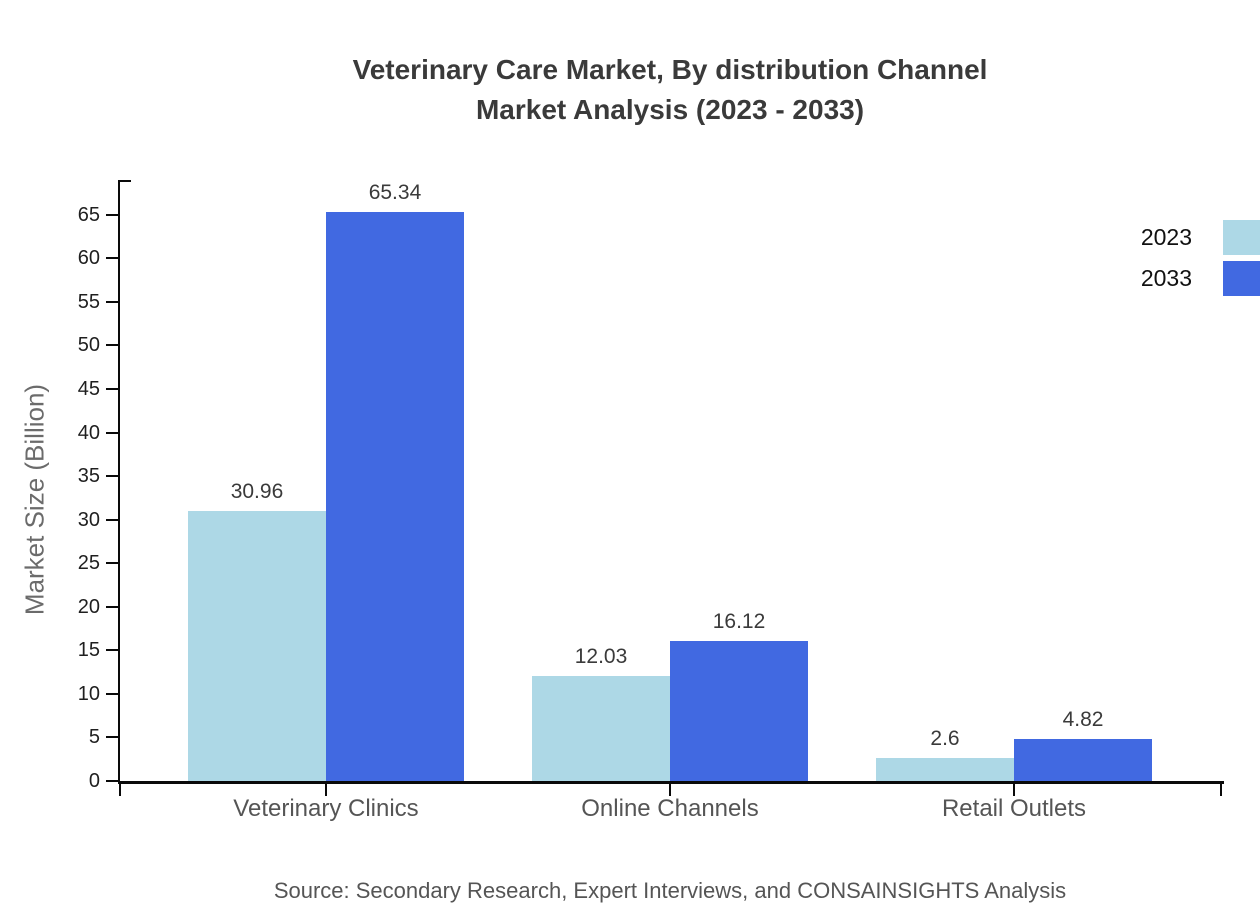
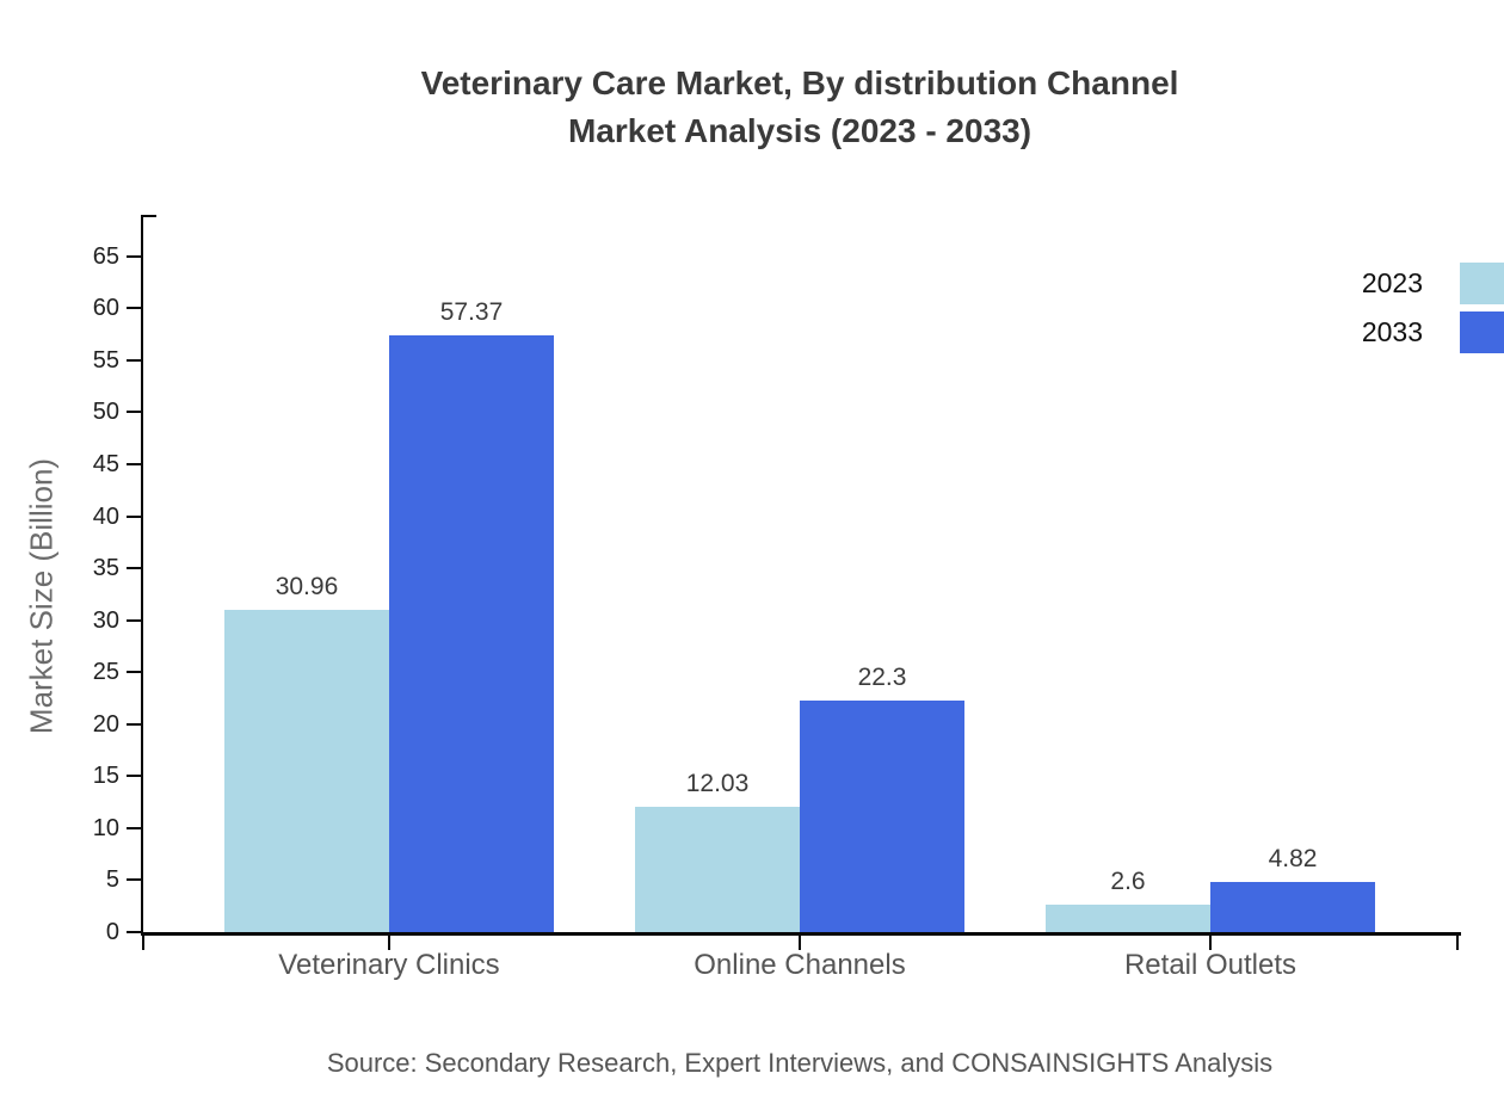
2033/Veterinary Clinics: 65.34 -> 57.37
2033/Online Channels: 16.12 -> 22.3
